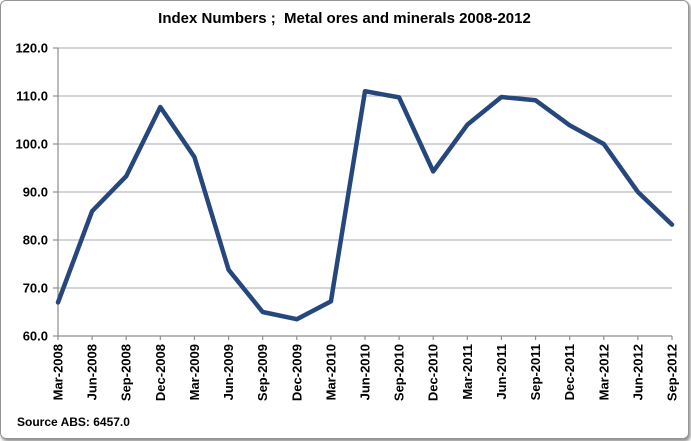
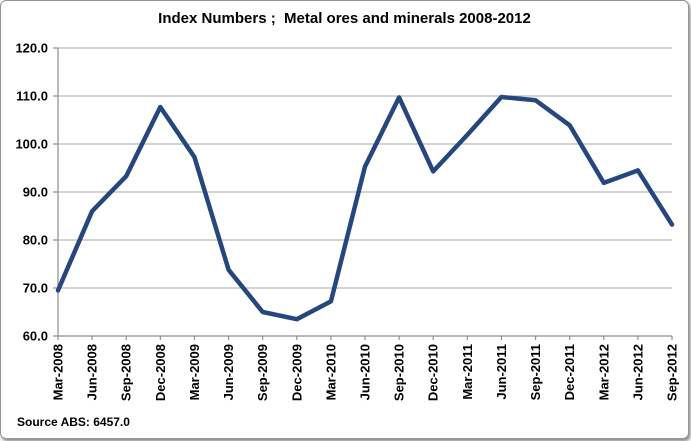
Mar-2008: 67 -> 70
Jun-2010: 111 -> 95
Mar-2011: 104 -> 102
Mar-2012: 100 -> 92
Jun-2012: 90 -> 94
